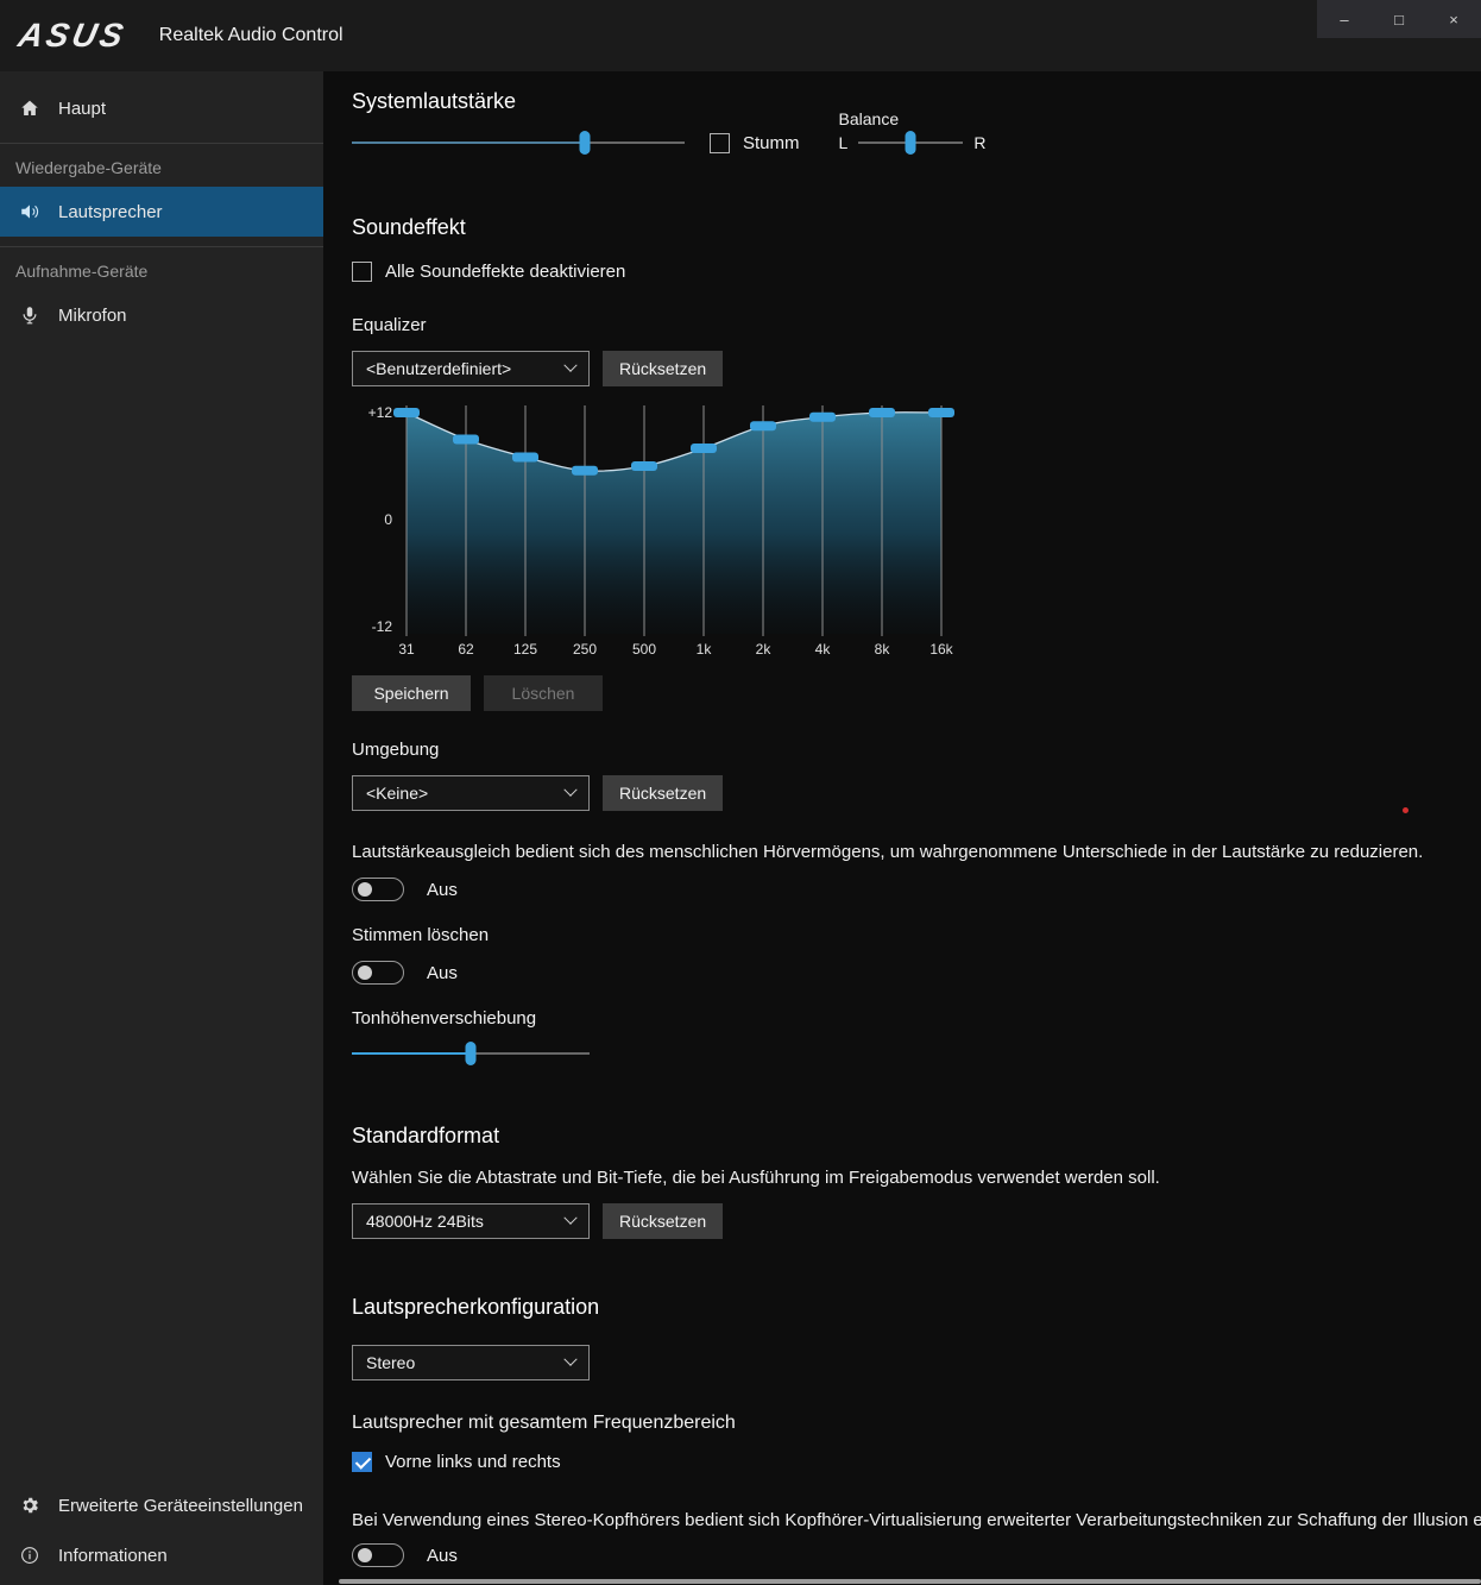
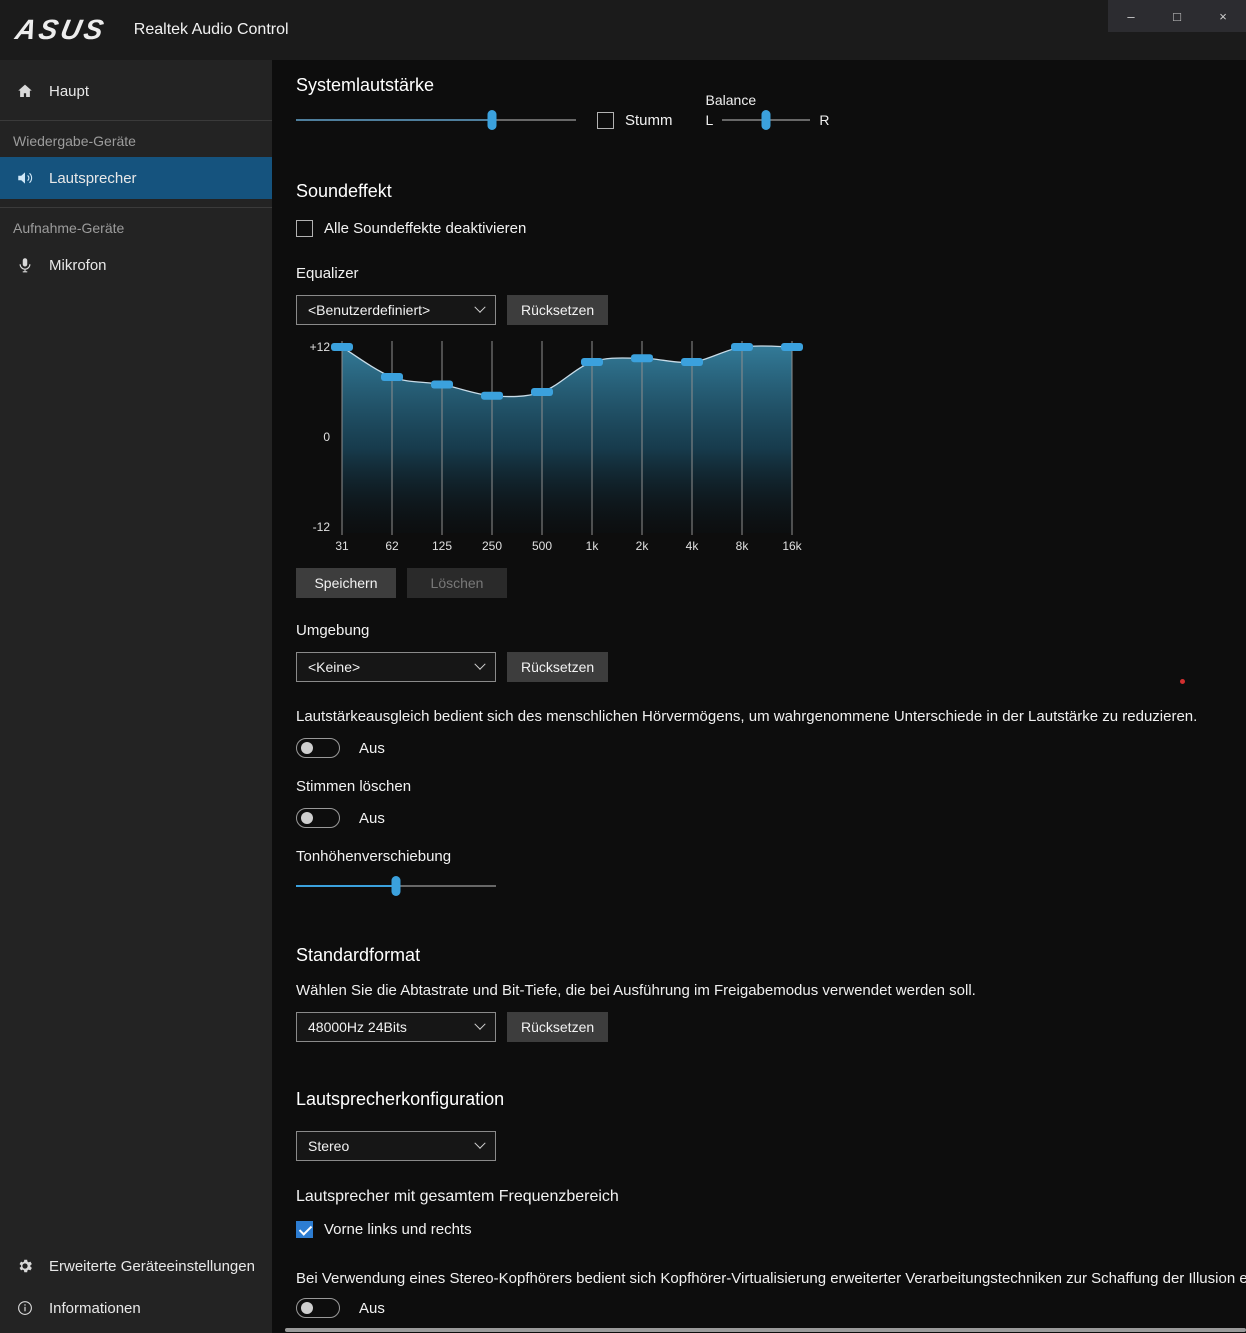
62: 9 -> 8
1k: 8 -> 10
4k: 12 -> 10
